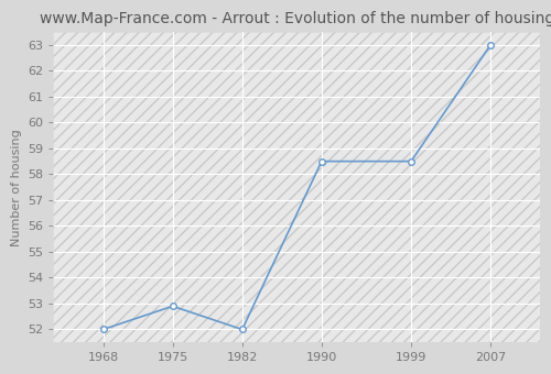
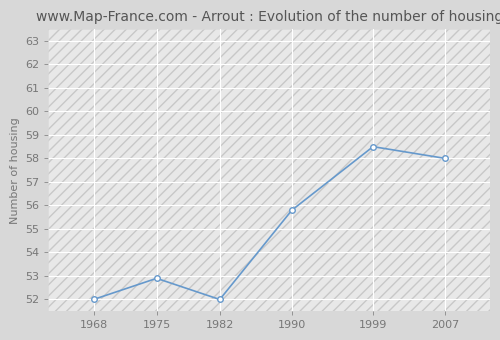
1990: 58.5 -> 55.8
2007: 63.0 -> 58.0
